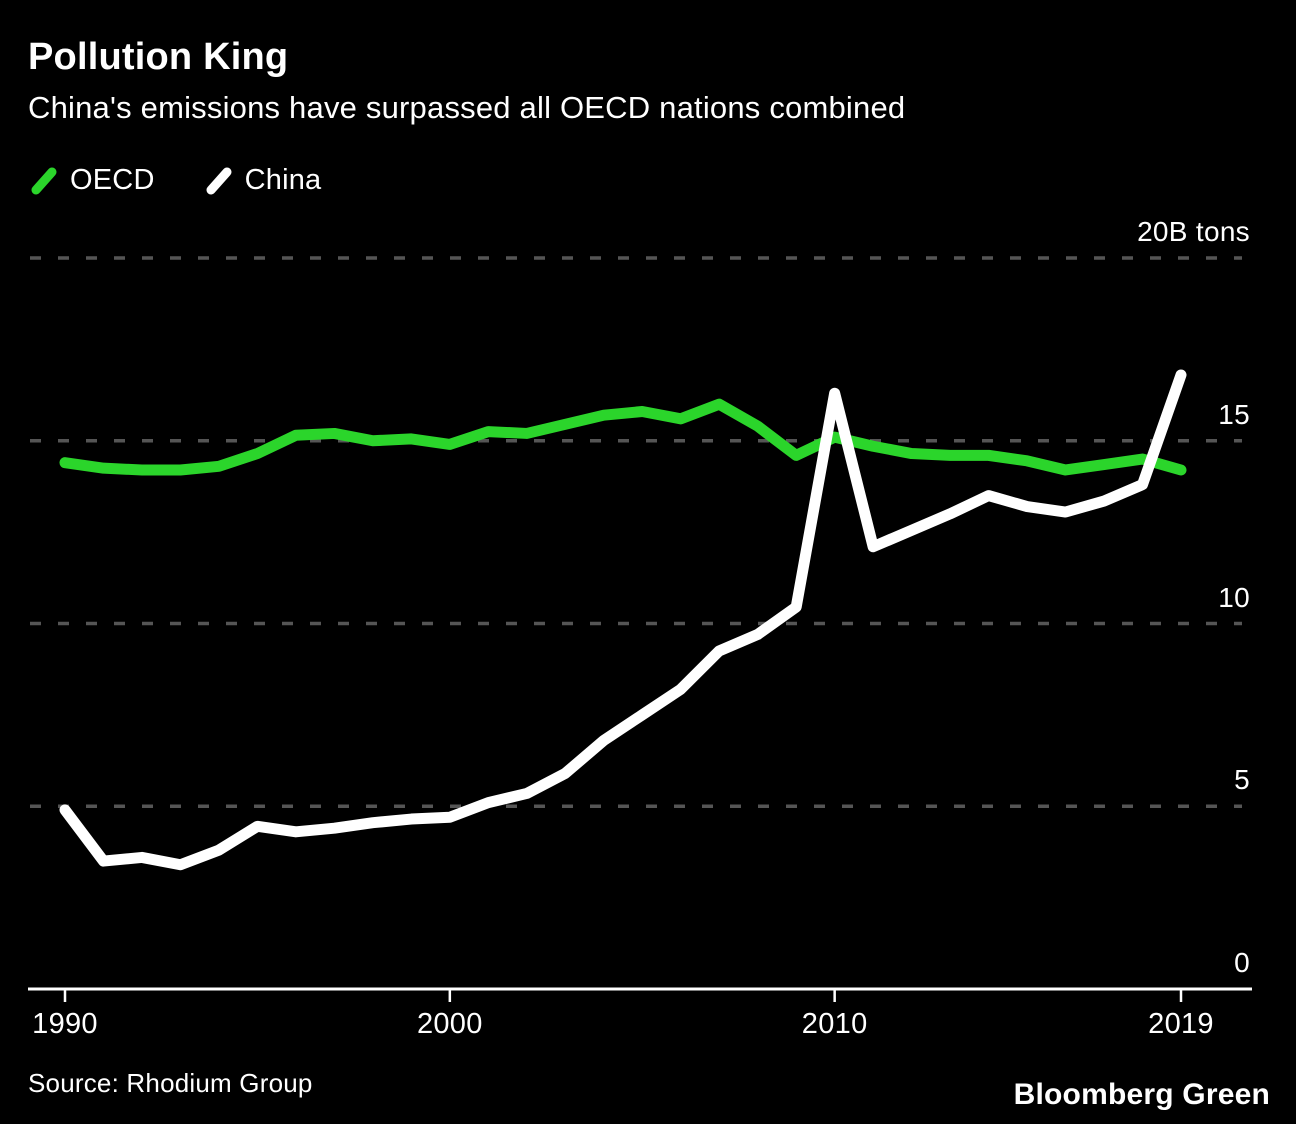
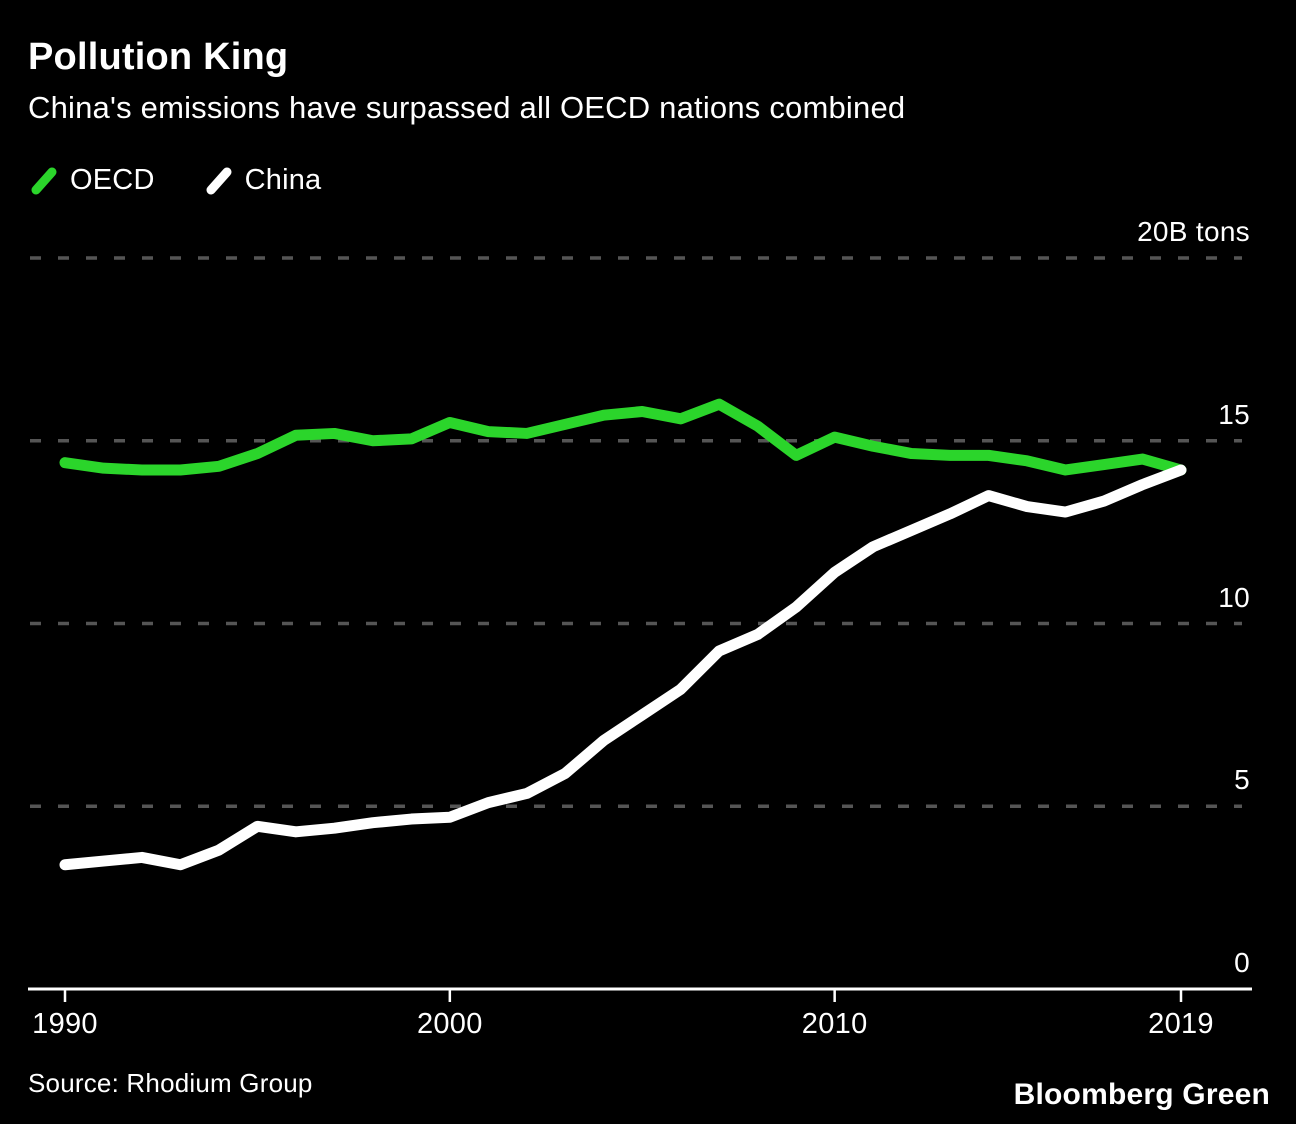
China/1990: 4.9 -> 3.4
OECD/2000: 14.9 -> 15.5
China/2010: 16.3 -> 11.4
China/2019: 16.8 -> 14.2
